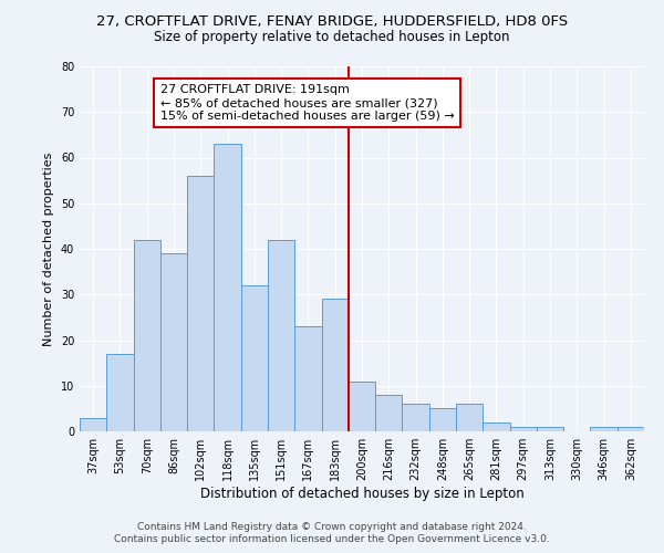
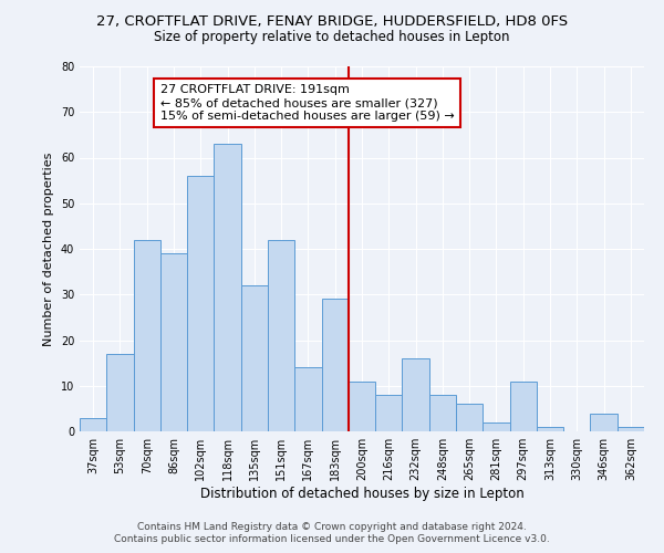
167sqm: 23 -> 14
232sqm: 6 -> 16
248sqm: 5 -> 8
297sqm: 1 -> 11
346sqm: 1 -> 4
